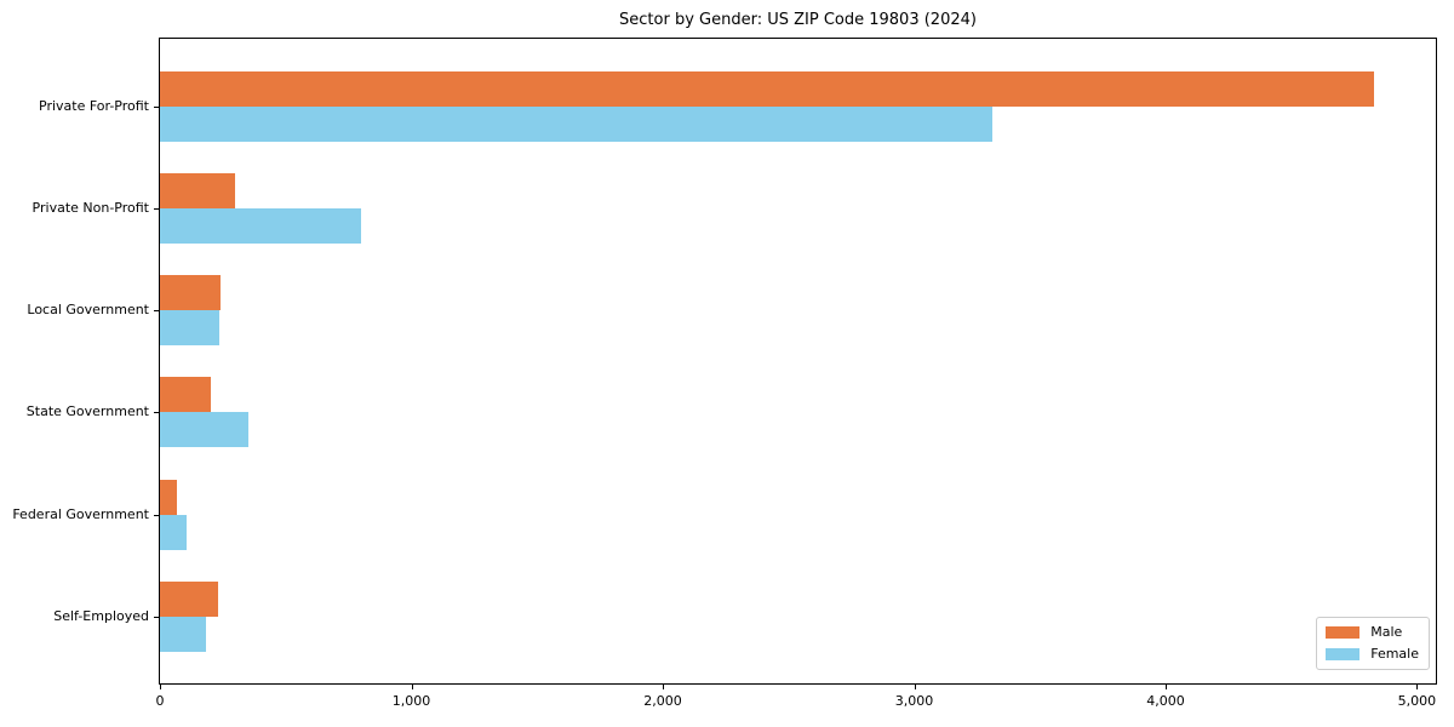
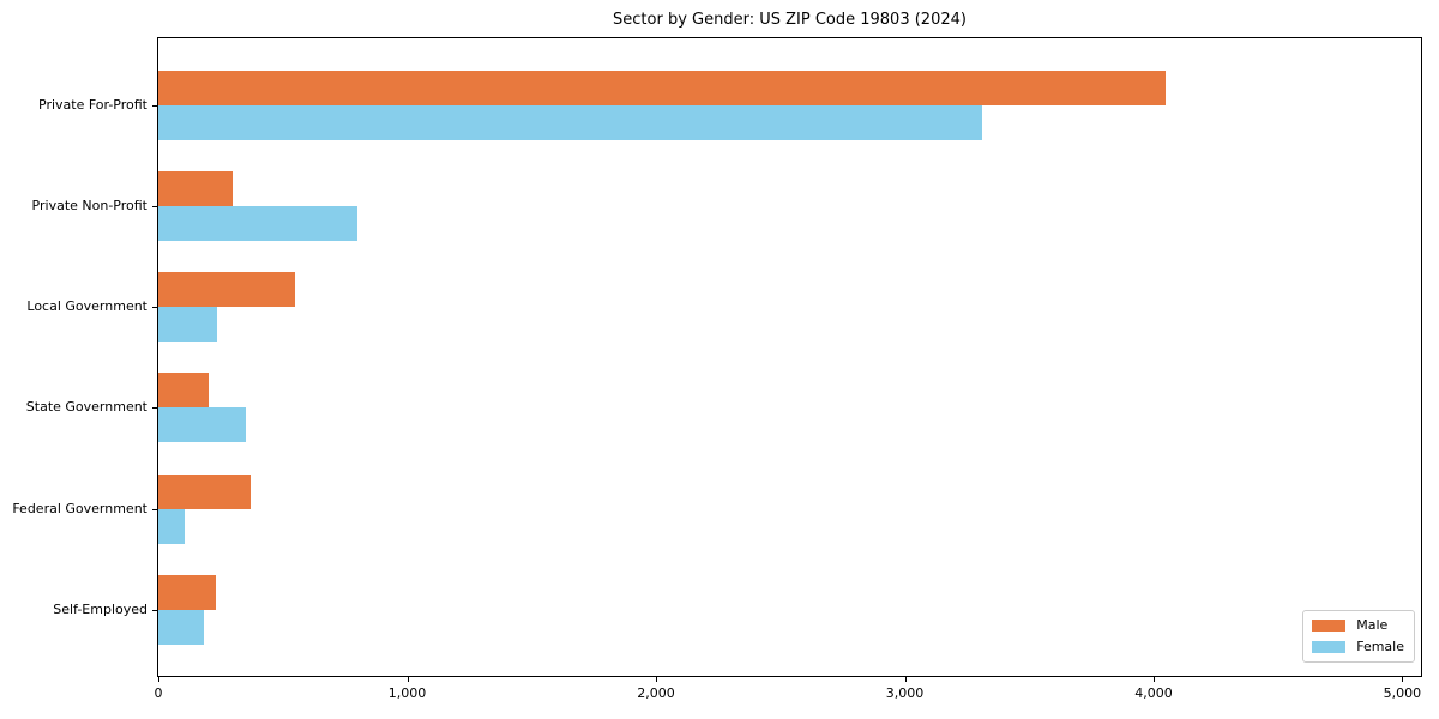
Male/Private For-Profit: 4830 -> 4050
Male/Local Government: 240 -> 550
Male/Federal Government: 60 -> 370
